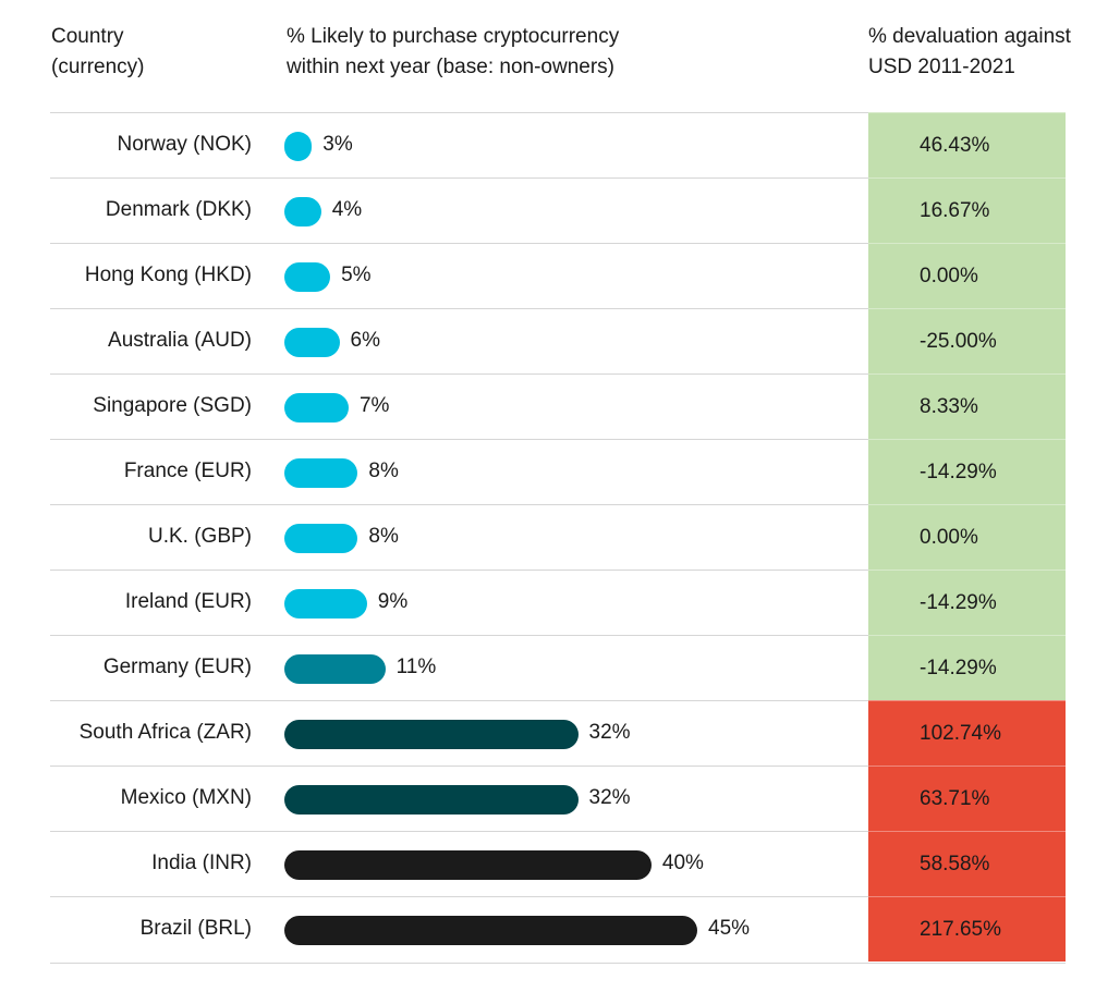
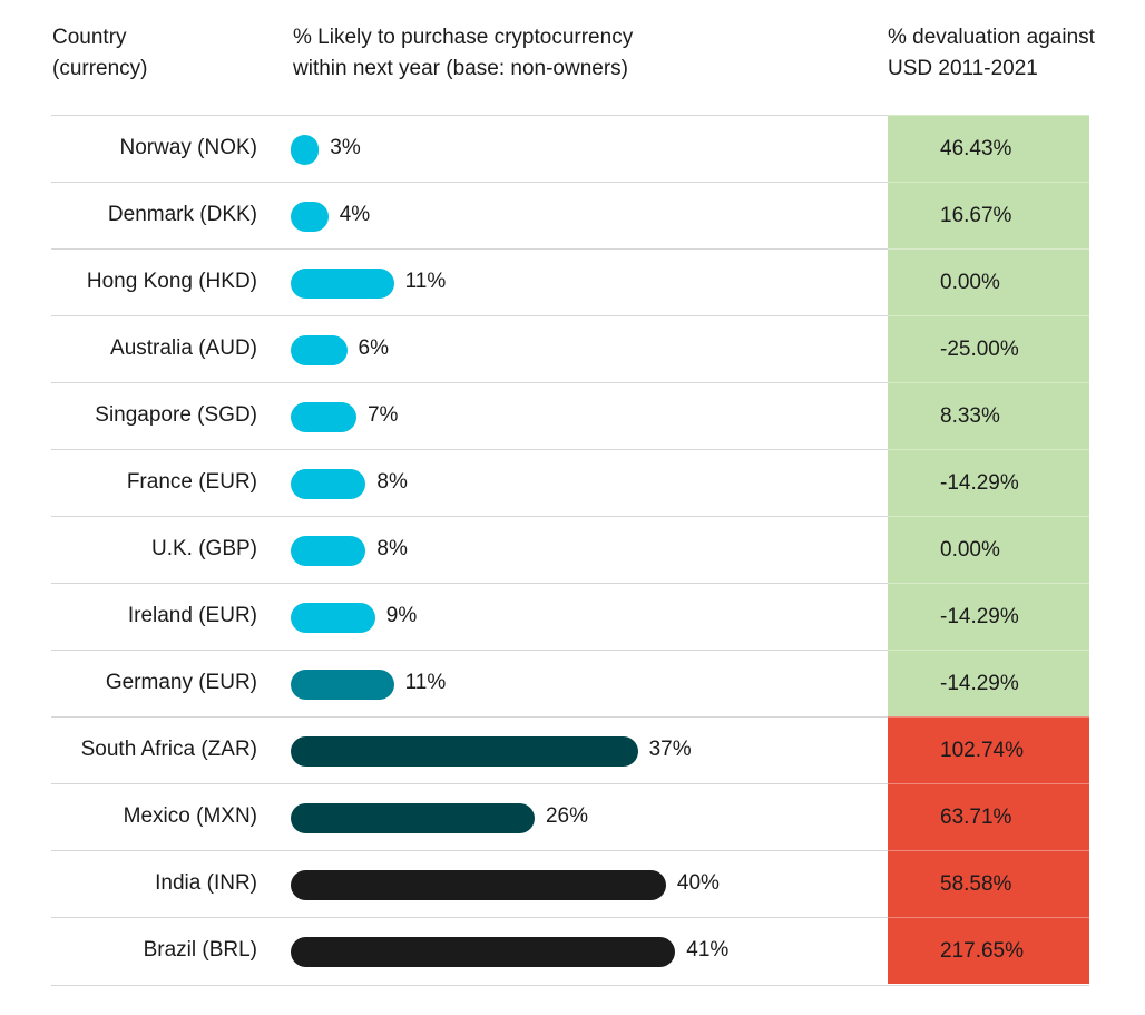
Hong Kong (HKD): 5% -> 11%
South Africa (ZAR): 32% -> 37%
Mexico (MXN): 32% -> 26%
Brazil (BRL): 45% -> 41%
